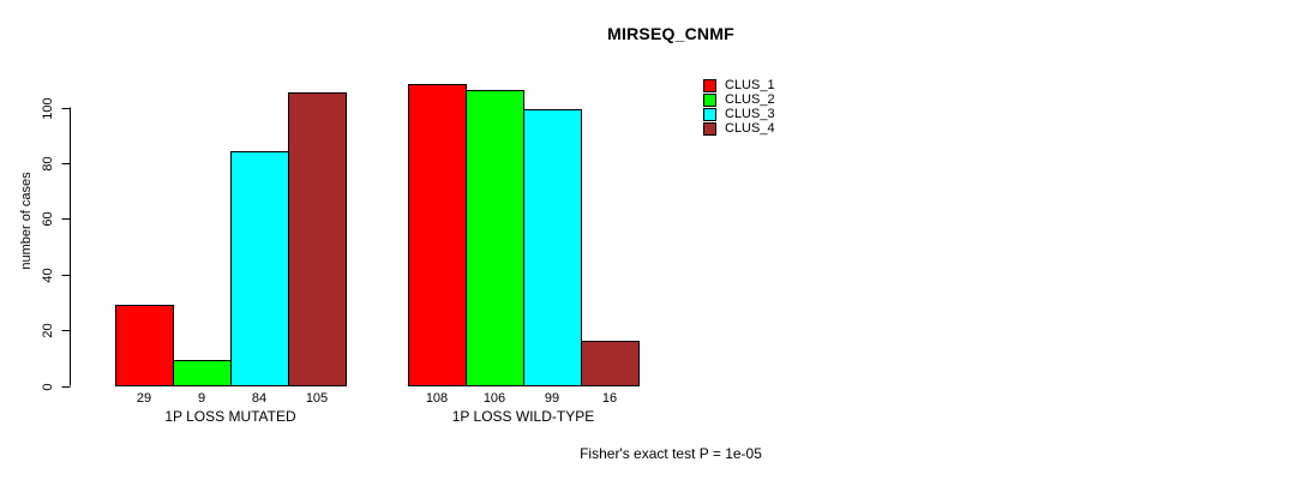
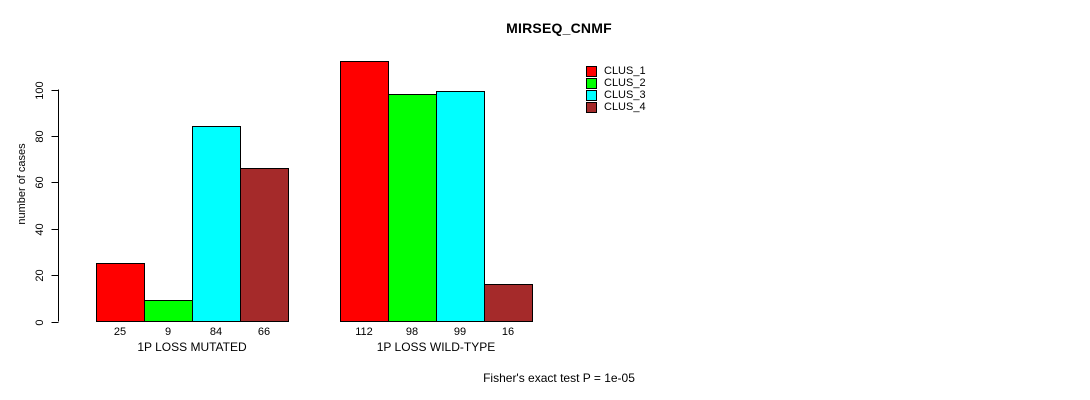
CLUS_1/1P LOSS MUTATED: 29 -> 25
CLUS_4/1P LOSS MUTATED: 105 -> 66
CLUS_1/1P LOSS WILD-TYPE: 108 -> 112
CLUS_2/1P LOSS WILD-TYPE: 106 -> 98
